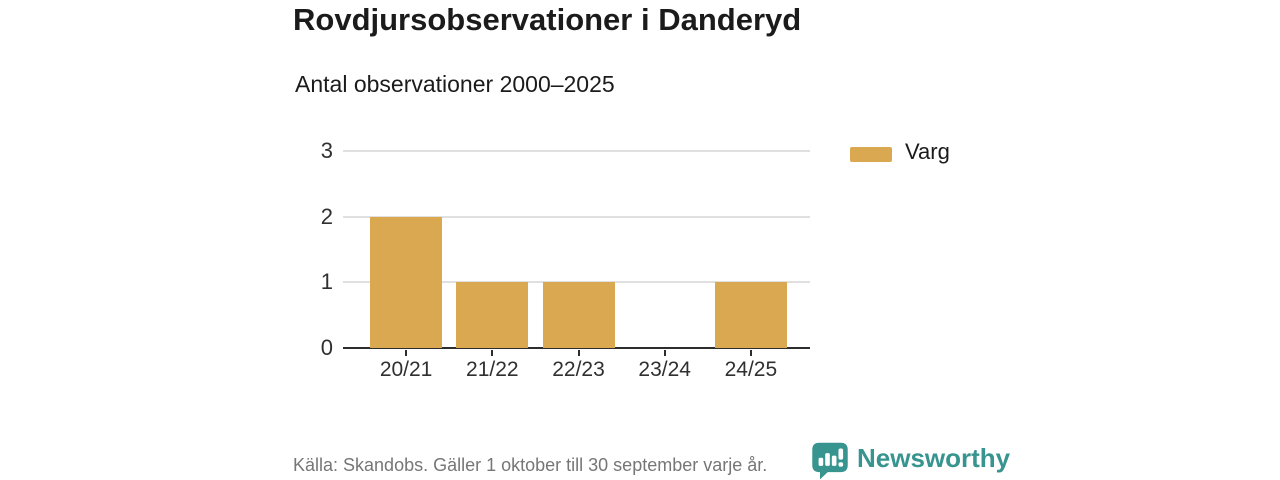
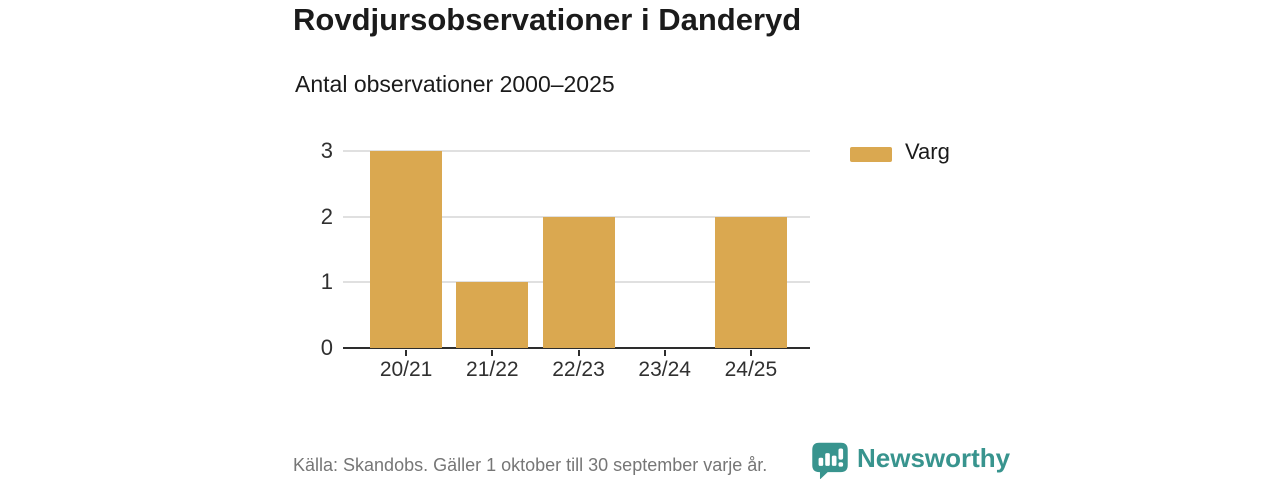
20/21: 2 -> 3
22/23: 1 -> 2
24/25: 1 -> 2
